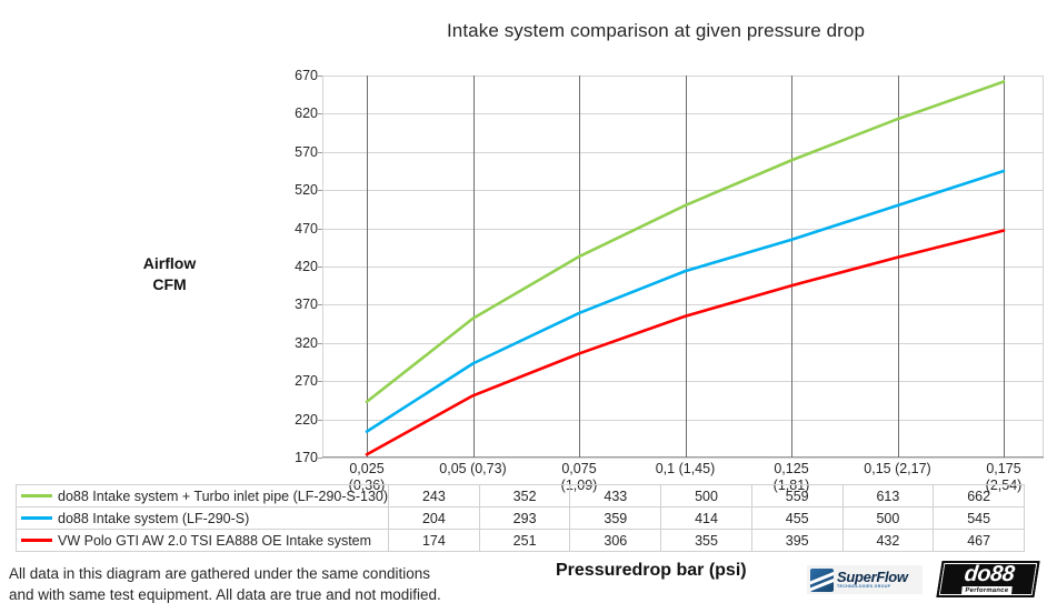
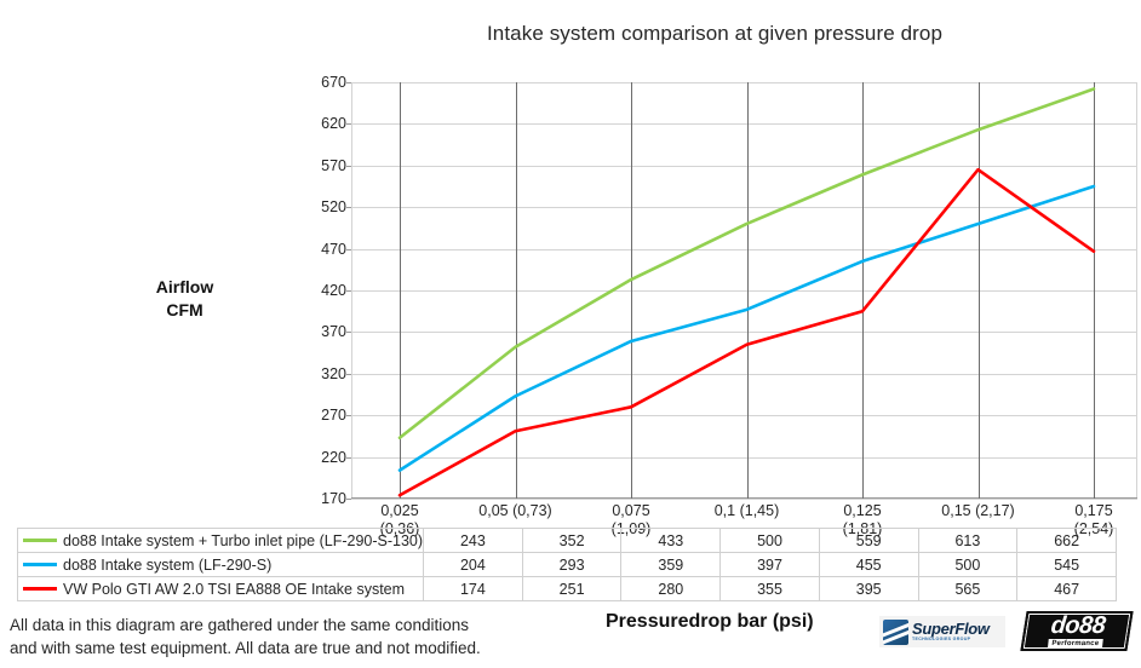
VW Polo GTI AW 2.0 TSI EA888 OE Intake system/0,075 (1,09): 306 -> 280
do88 Intake system (LF-290-S)/0,1 (1,45): 414 -> 397
VW Polo GTI AW 2.0 TSI EA888 OE Intake system/0,15 (2,17): 432 -> 565
